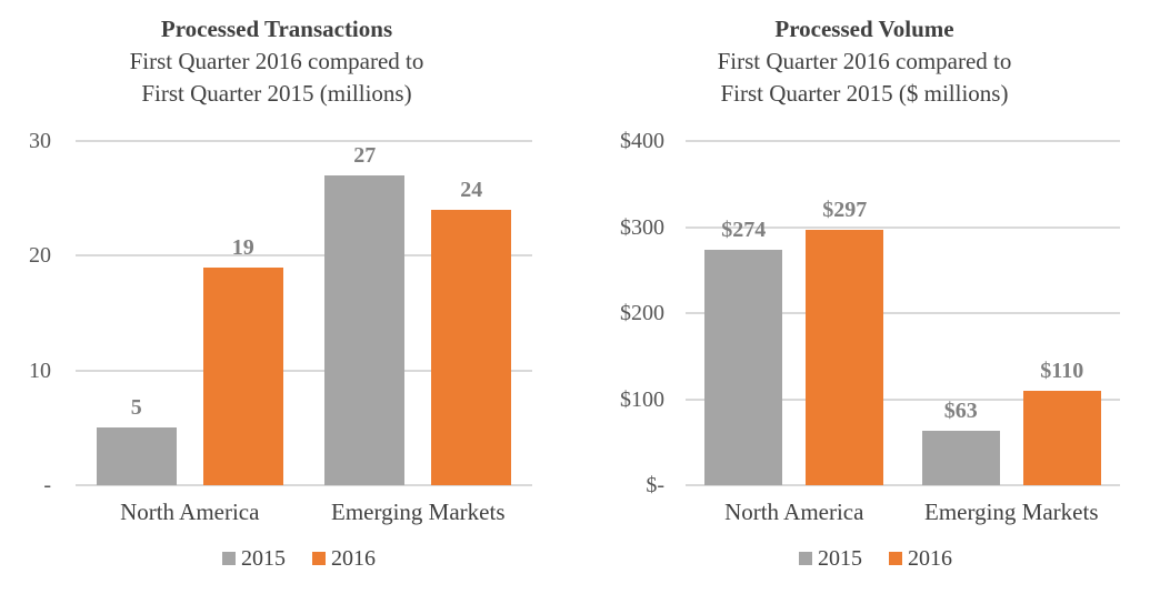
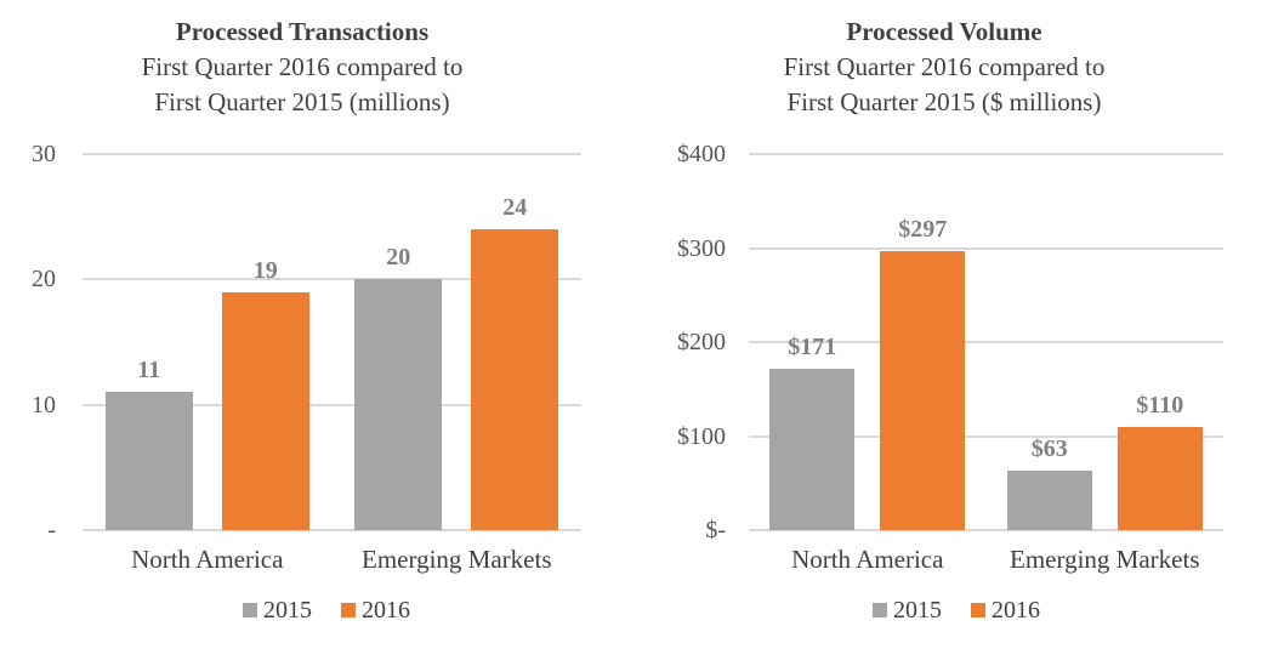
Processed Transactions/2015/North America: 5 -> 11
Processed Transactions/2015/Emerging Markets: 27 -> 20
Processed Volume/2015/North America: $274 -> $171
